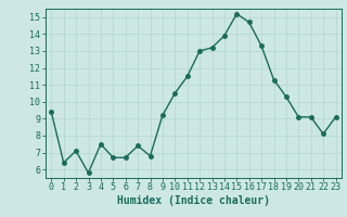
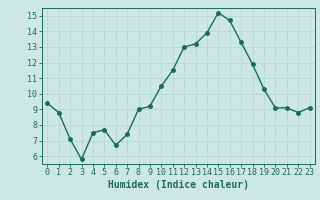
1: 6.4 -> 8.8
5: 6.7 -> 7.7
8: 6.8 -> 9.0
18: 11.3 -> 11.9
22: 8.1 -> 8.8
